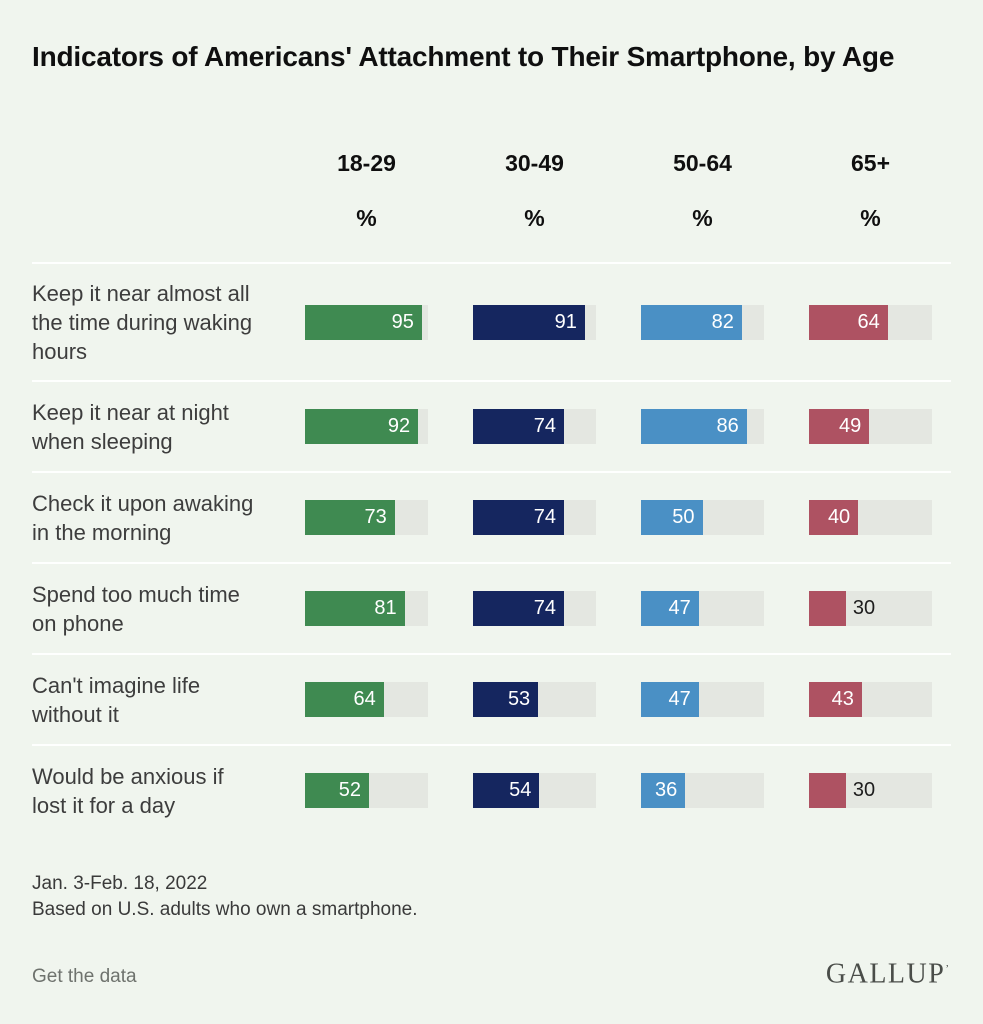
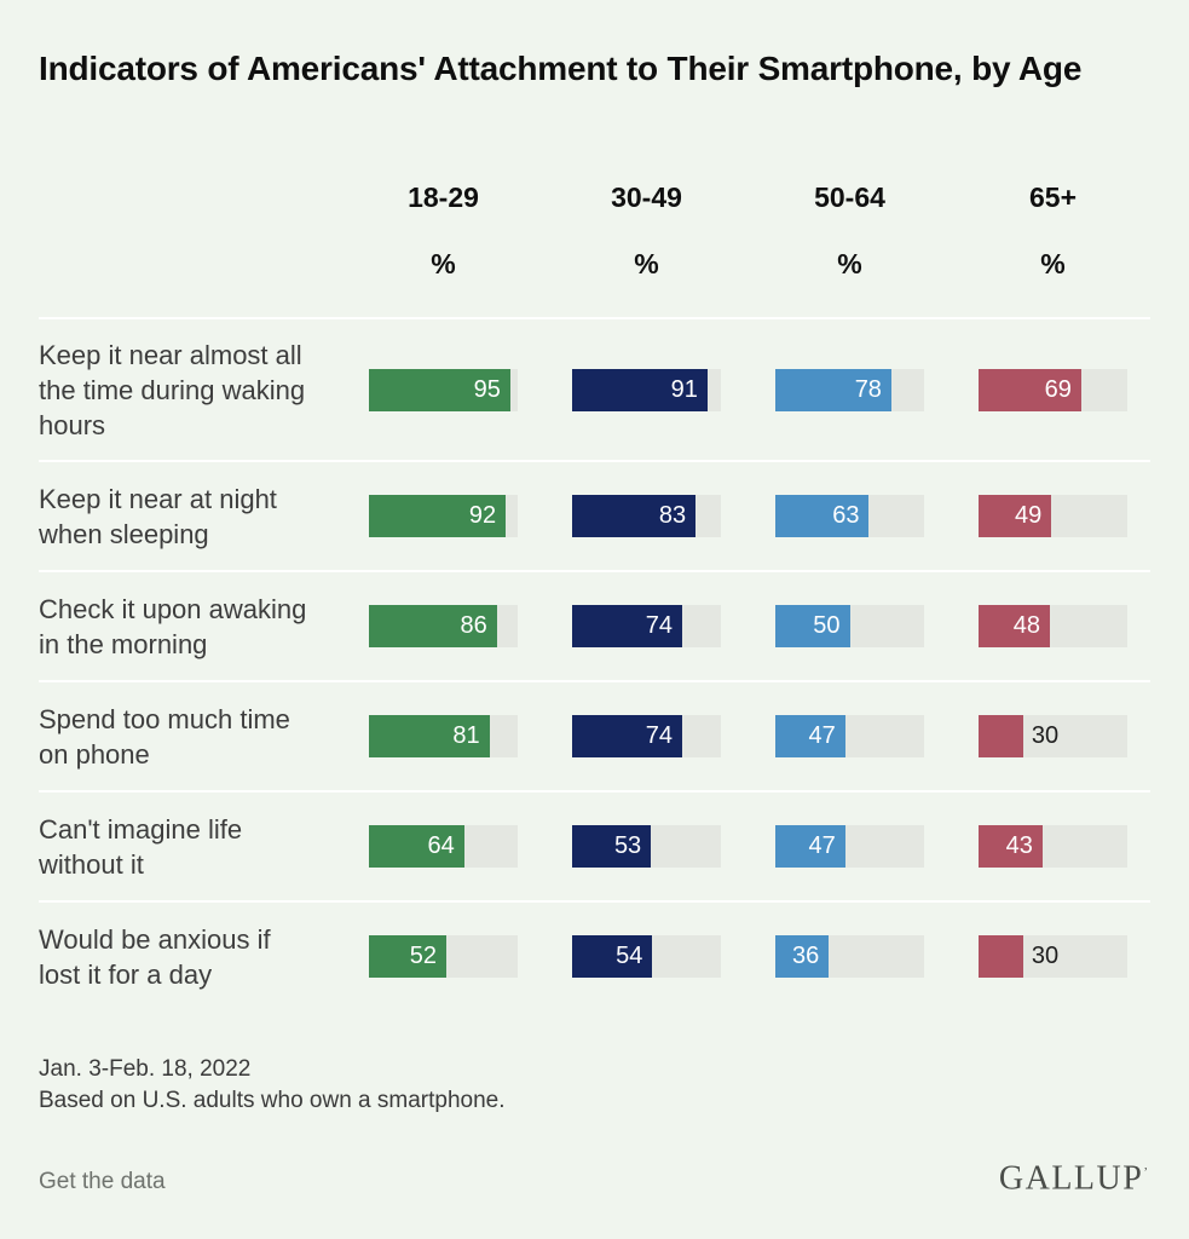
50-64/Keep it near almost all the time during waking hours: 82 -> 78
65+/Keep it near almost all the time during waking hours: 64 -> 69
30-49/Keep it near at night when sleeping: 74 -> 83
50-64/Keep it near at night when sleeping: 86 -> 63
18-29/Check it upon awaking in the morning: 73 -> 86
65+/Check it upon awaking in the morning: 40 -> 48
